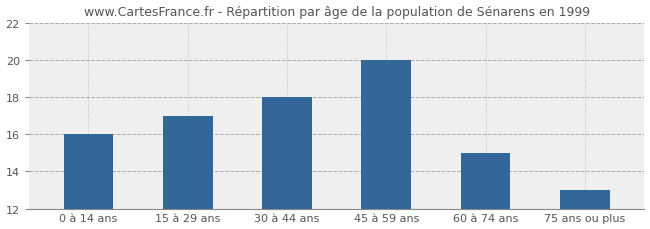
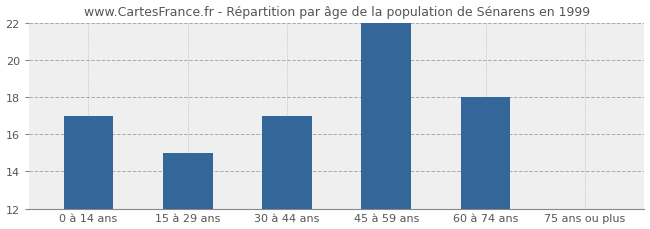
0 à 14 ans: 16 -> 17
15 à 29 ans: 17 -> 15
30 à 44 ans: 18 -> 17
45 à 59 ans: 20 -> 22
60 à 74 ans: 15 -> 18
75 ans ou plus: 13 -> 12
